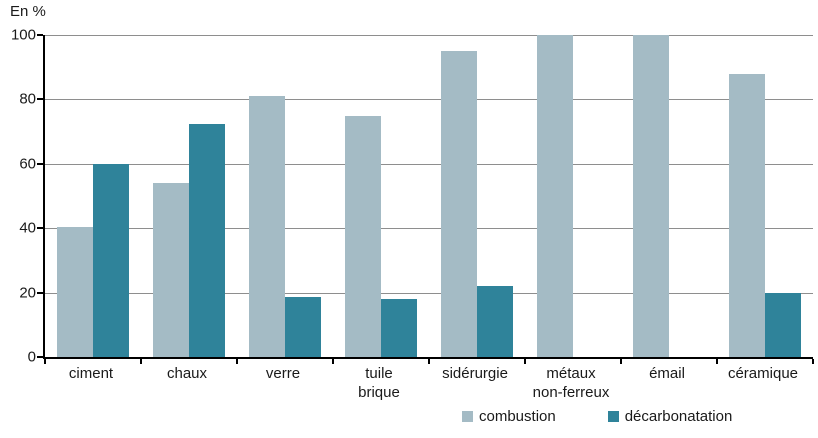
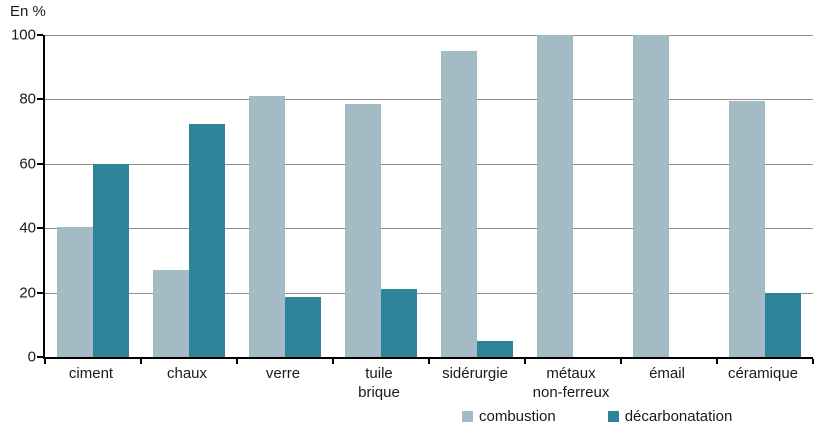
combustion/chaux: 54 -> 27
combustion/tuile brique: 75 -> 78
décarbonatation/tuile brique: 18 -> 21
décarbonatation/sidérurgie: 22 -> 5
combustion/céramique: 88 -> 80
